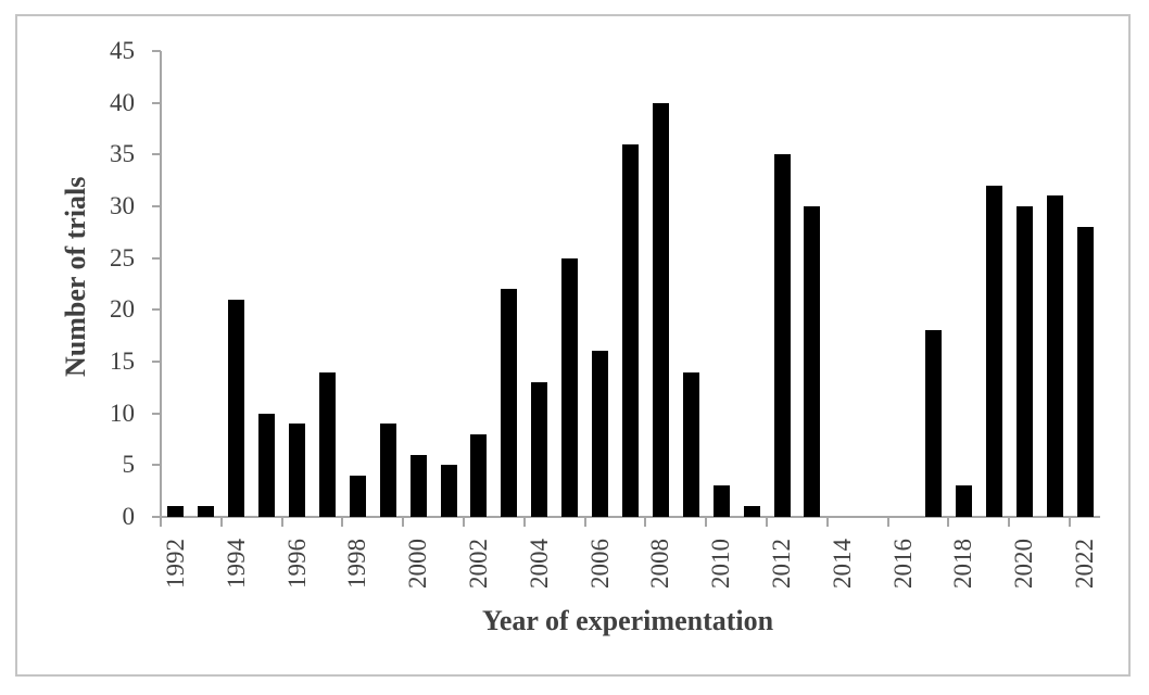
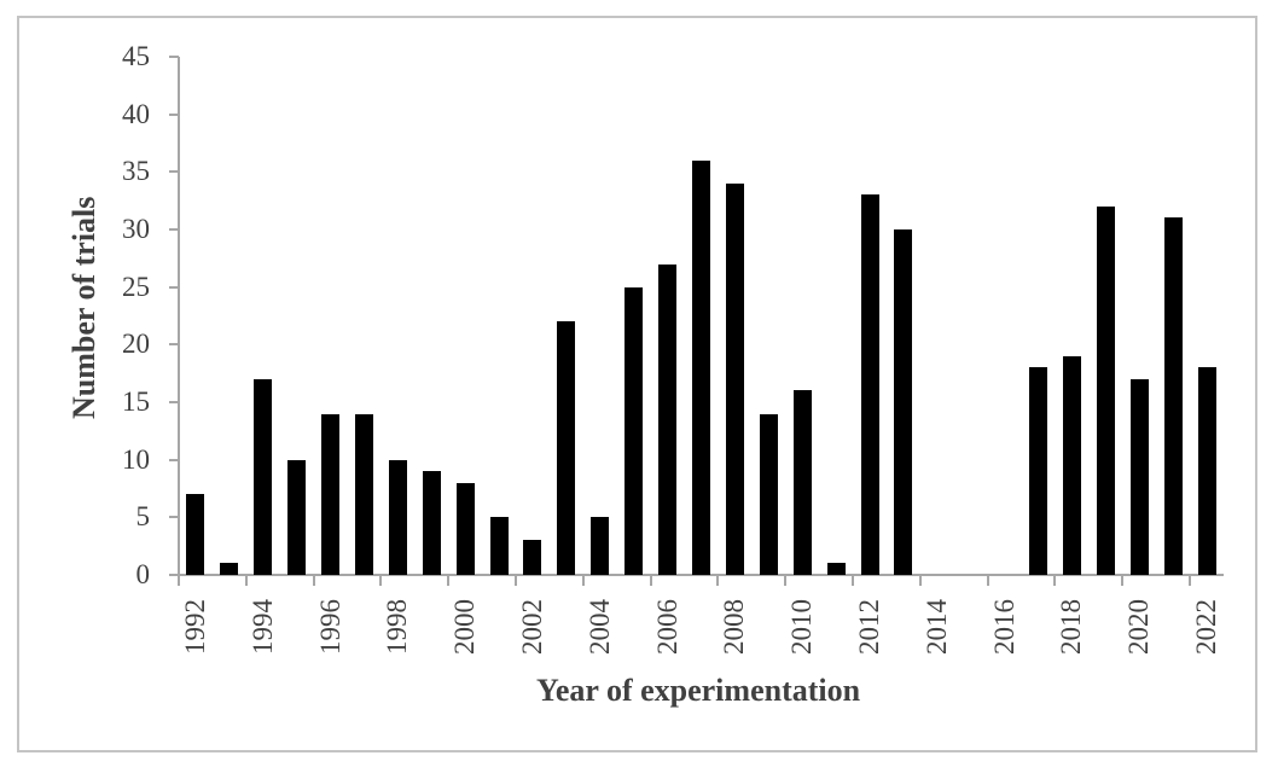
1992: 1 -> 7
1994: 21 -> 17
1996: 9 -> 14
1998: 4 -> 10
2000: 6 -> 8
2002: 8 -> 3
2004: 13 -> 5
2006: 16 -> 27
2008: 40 -> 34
2010: 3 -> 16
2012: 35 -> 33
2018: 3 -> 19
2020: 30 -> 17
2022: 28 -> 18
